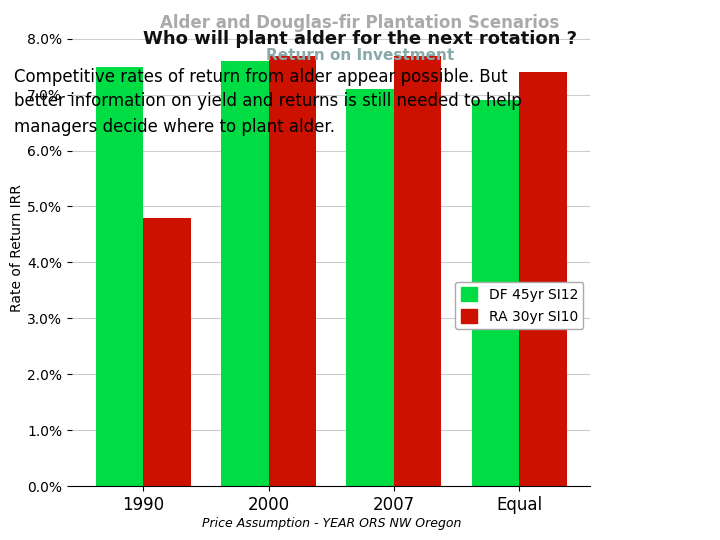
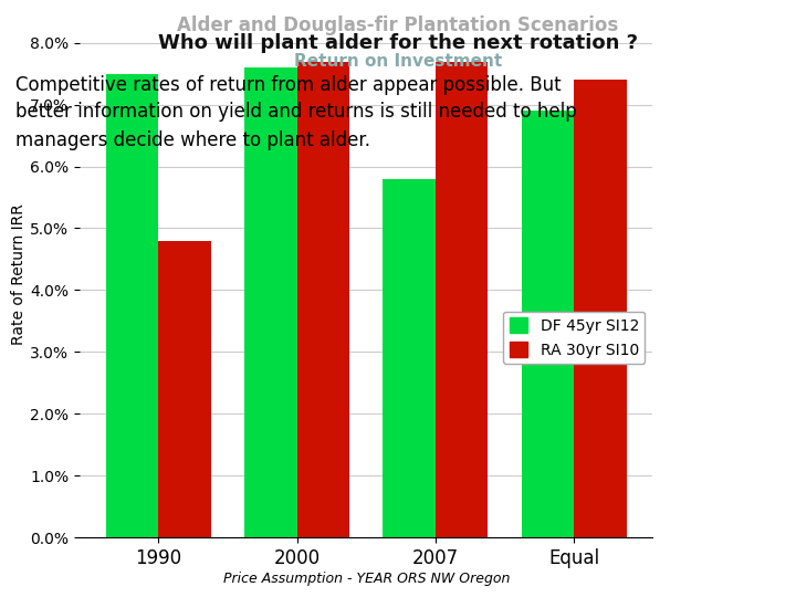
DF 45yr SI12/2007: 7.1% -> 5.8%
